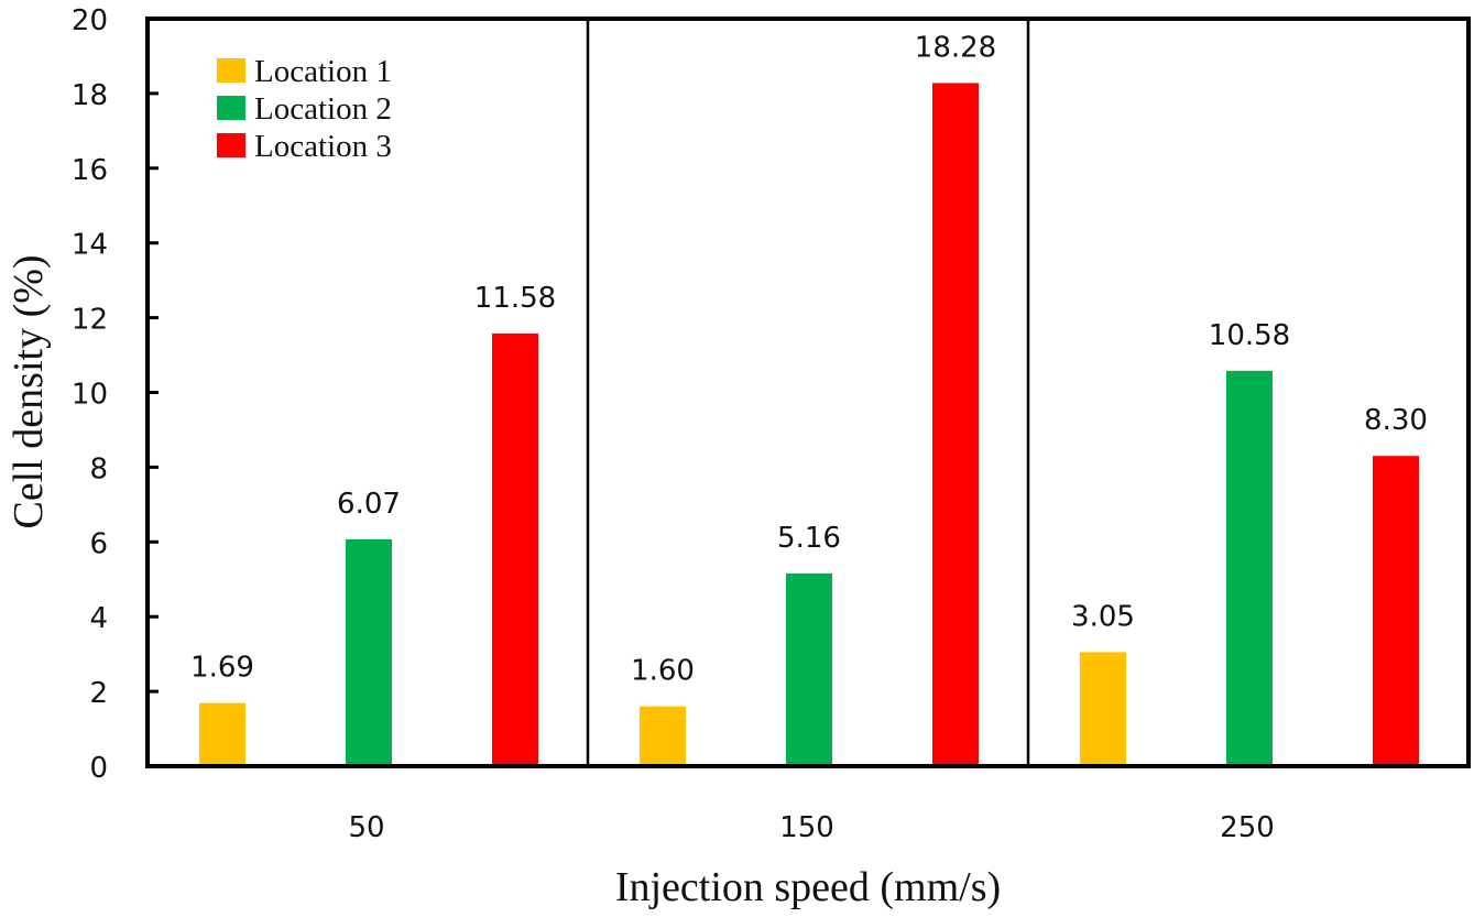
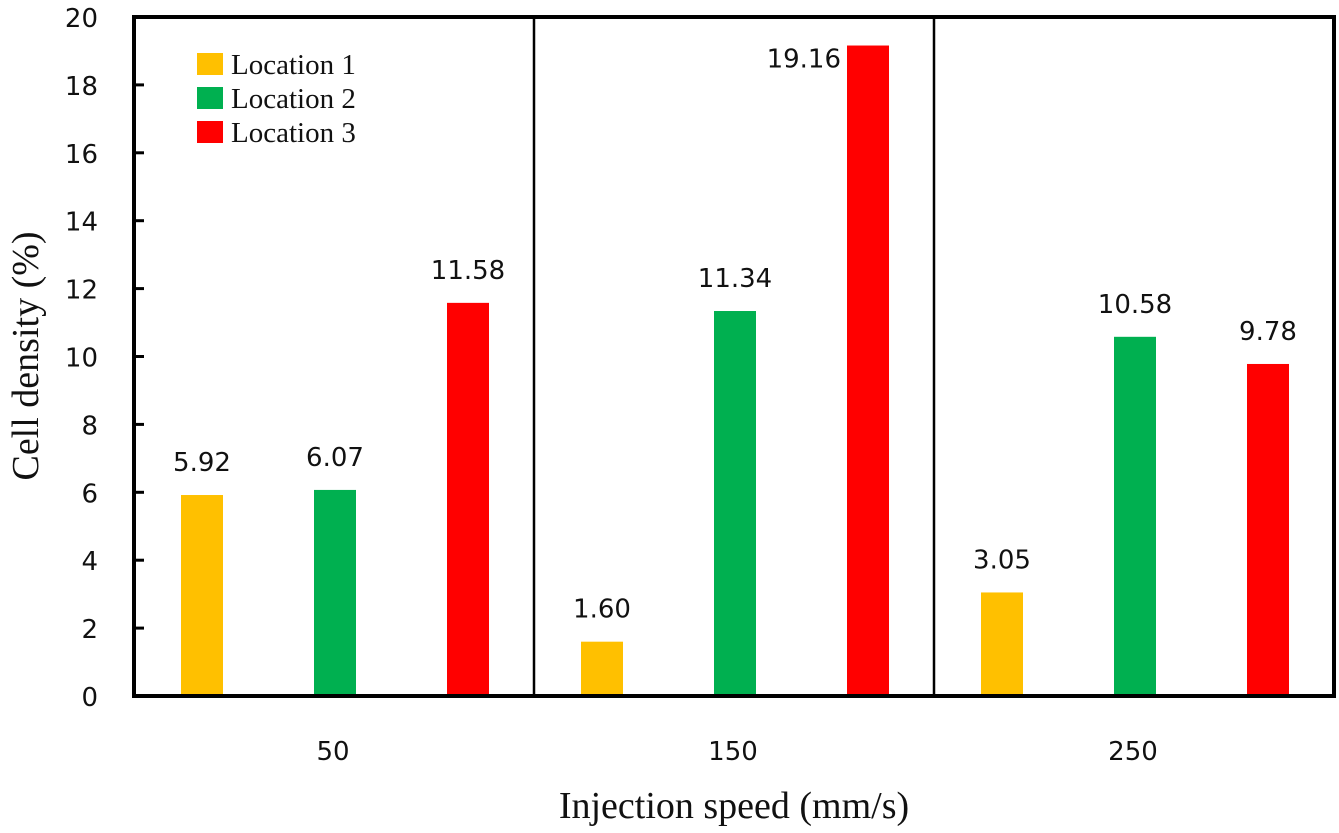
Location 1/50: 1.69 -> 5.92
Location 2/150: 5.16 -> 11.34
Location 3/150: 18.28 -> 19.16
Location 3/250: 8.30 -> 9.78
